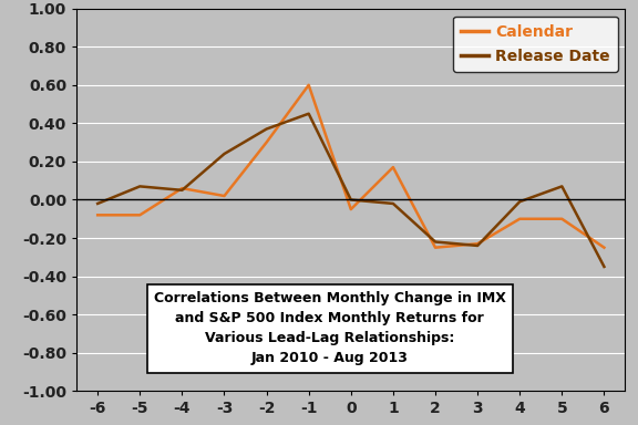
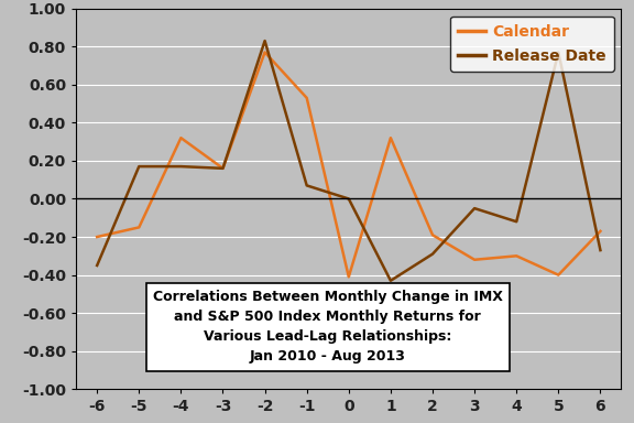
Calendar/-6: -0.08 -> -0.20
Release Date/-6: -0.02 -> -0.35
Calendar/-5: -0.08 -> -0.15
Release Date/-5: 0.07 -> 0.17
Calendar/-4: 0.06 -> 0.32
Release Date/-4: 0.05 -> 0.17
Calendar/-3: 0.02 -> 0.16
Release Date/-3: 0.24 -> 0.16
Calendar/-2: 0.30 -> 0.77
Release Date/-2: 0.37 -> 0.83
Calendar/-1: 0.60 -> 0.53
Release Date/-1: 0.45 -> 0.07
Calendar/0: -0.05 -> -0.41
Calendar/1: 0.17 -> 0.32
Release Date/1: -0.02 -> -0.43
Calendar/2: -0.25 -> -0.19
Release Date/2: -0.22 -> -0.29
Calendar/3: -0.23 -> -0.32
Release Date/3: -0.24 -> -0.05
Calendar/4: -0.10 -> -0.30
Release Date/4: -0.01 -> -0.12
Calendar/5: -0.10 -> -0.40
Release Date/5: 0.07 -> 0.77
Calendar/6: -0.25 -> -0.17
Release Date/6: -0.35 -> -0.27
